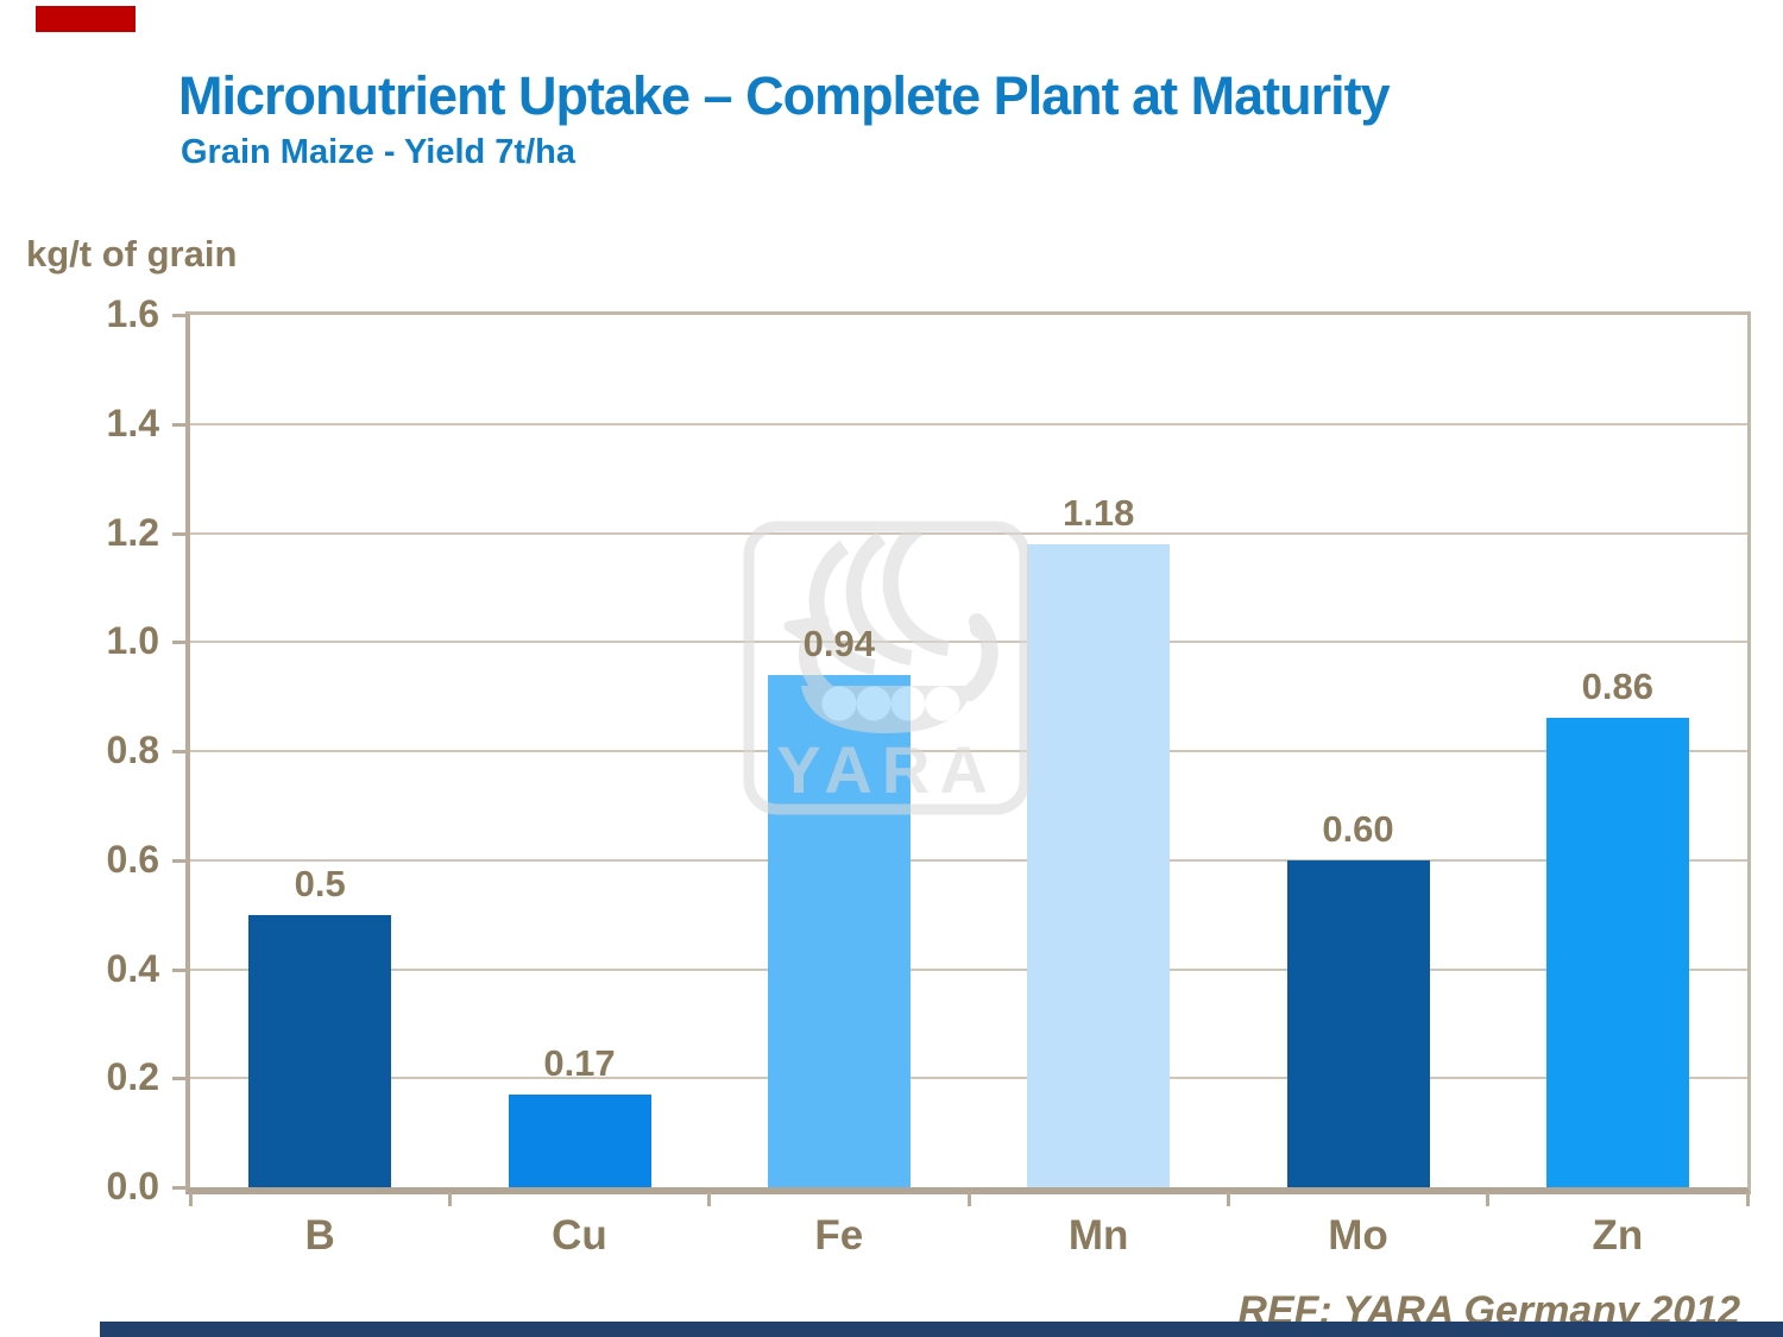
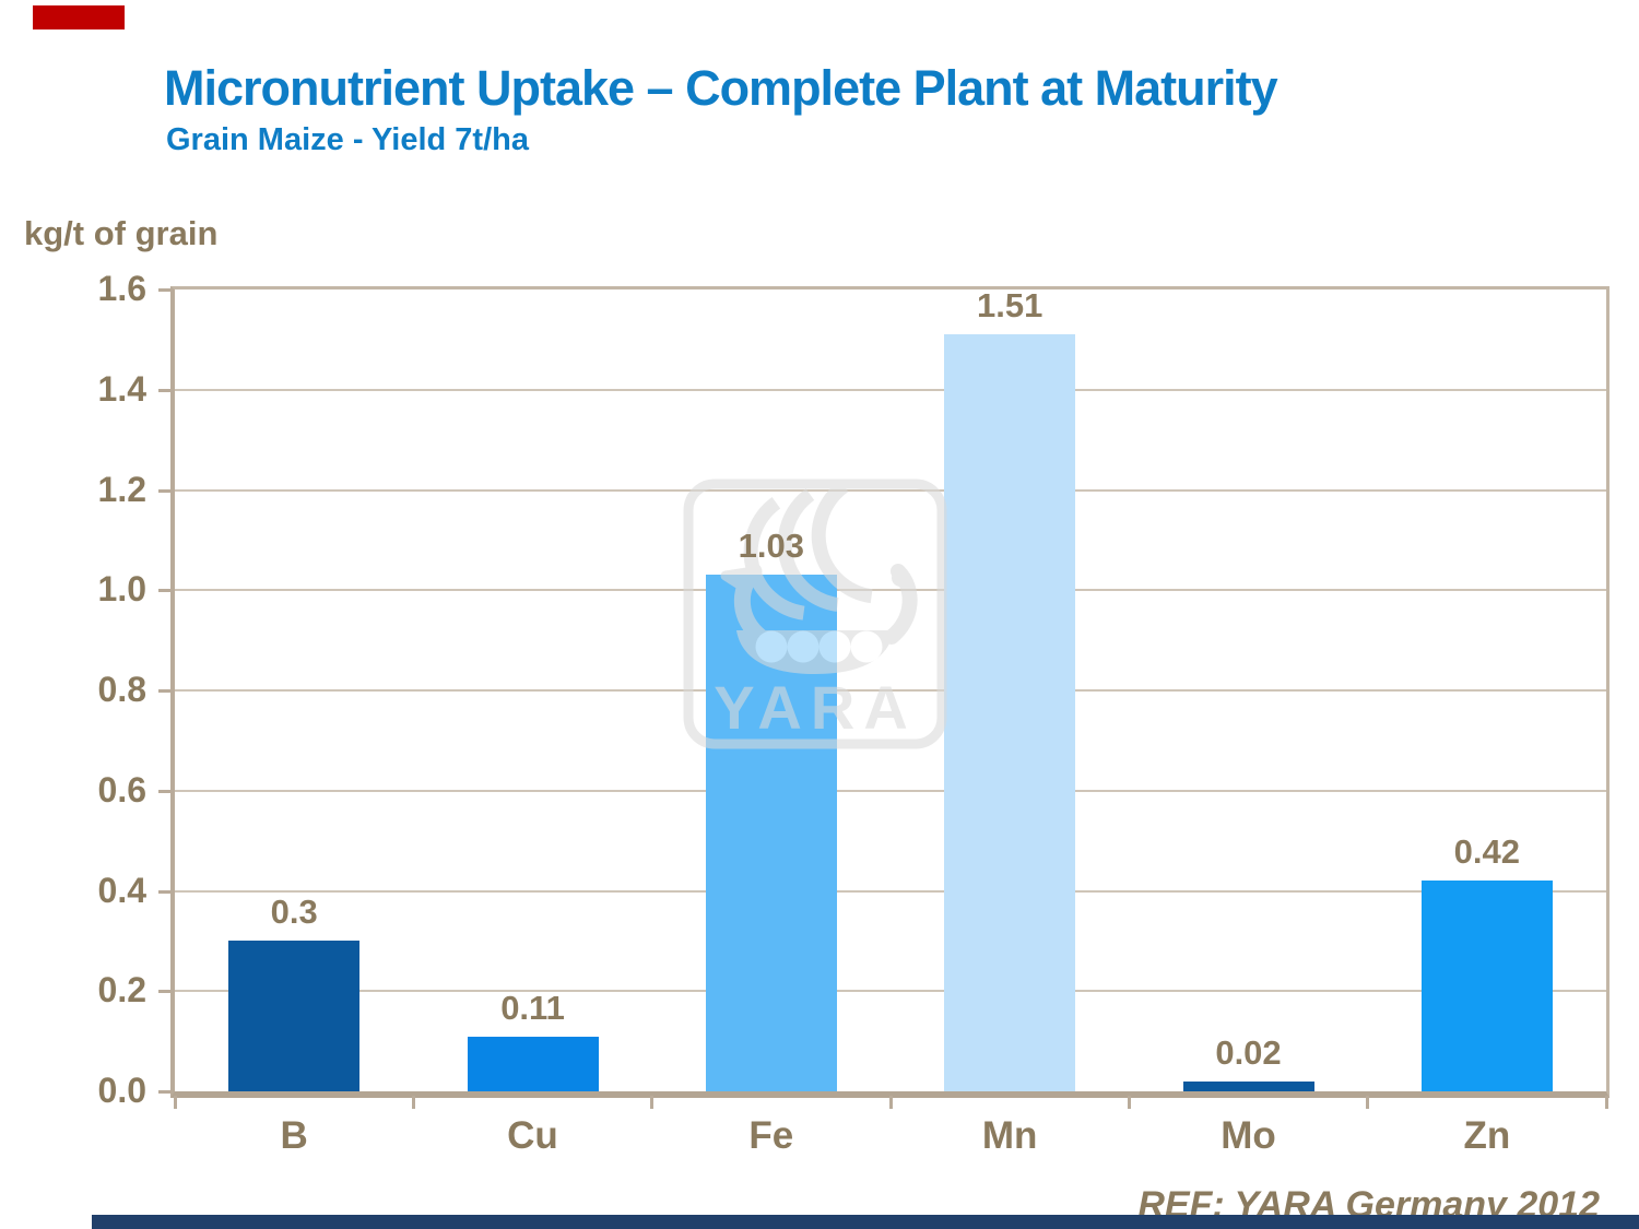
B: 0.5 -> 0.3
Cu: 0.17 -> 0.11
Fe: 0.94 -> 1.03
Mn: 1.18 -> 1.51
Mo: 0.60 -> 0.02
Zn: 0.86 -> 0.42
